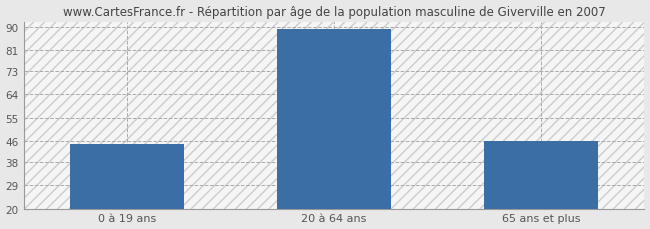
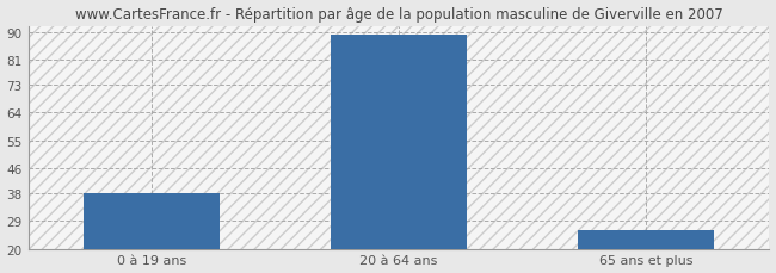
0 à 19 ans: 45 -> 38
65 ans et plus: 46 -> 26
